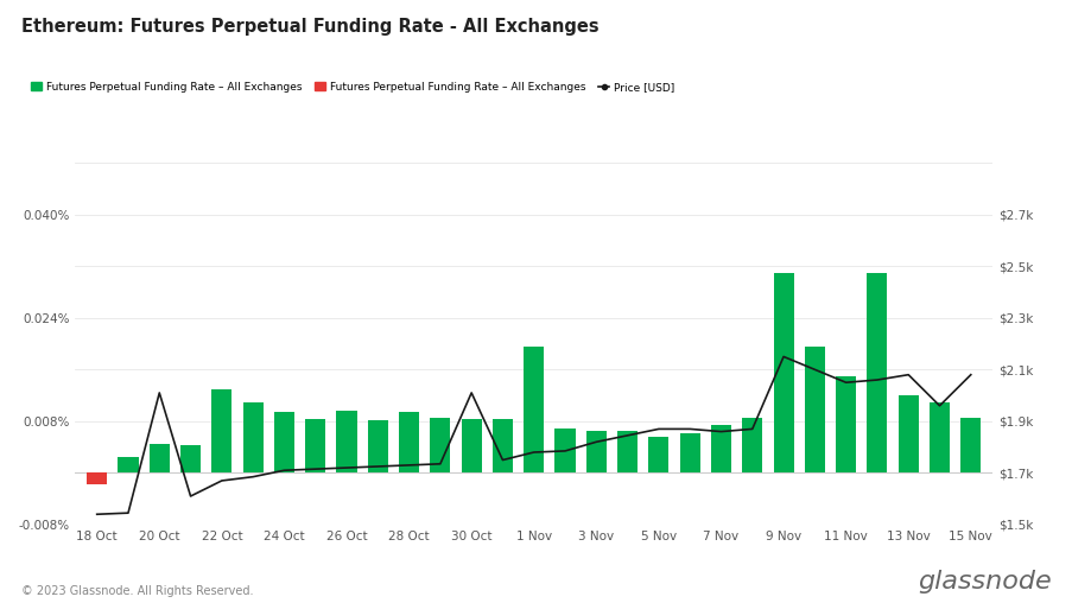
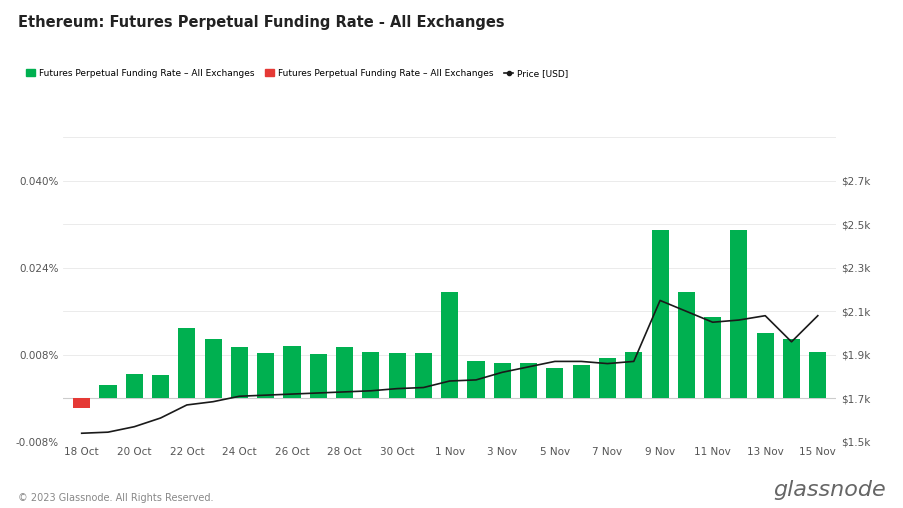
Price [USD]/20 Oct: $2.010k -> $1.570k
Price [USD]/30 Oct: $2.010k -> $1.745k
